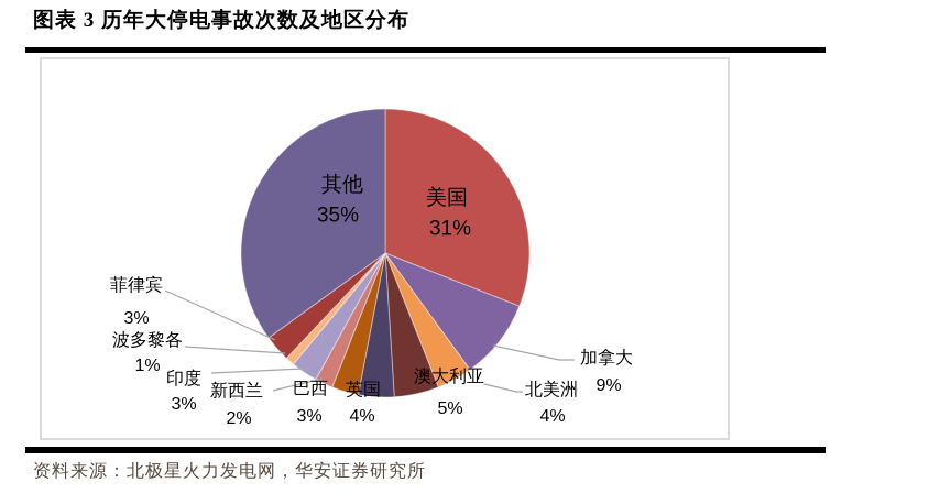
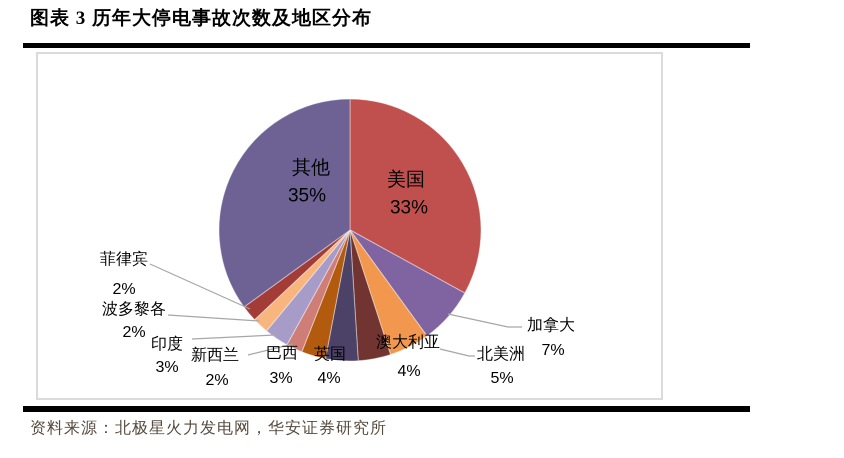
美国: 31% -> 33%
加拿大: 9% -> 7%
北美洲: 4% -> 5%
澳大利亚: 5% -> 4%
波多黎各: 1% -> 2%
菲律宾: 3% -> 2%
